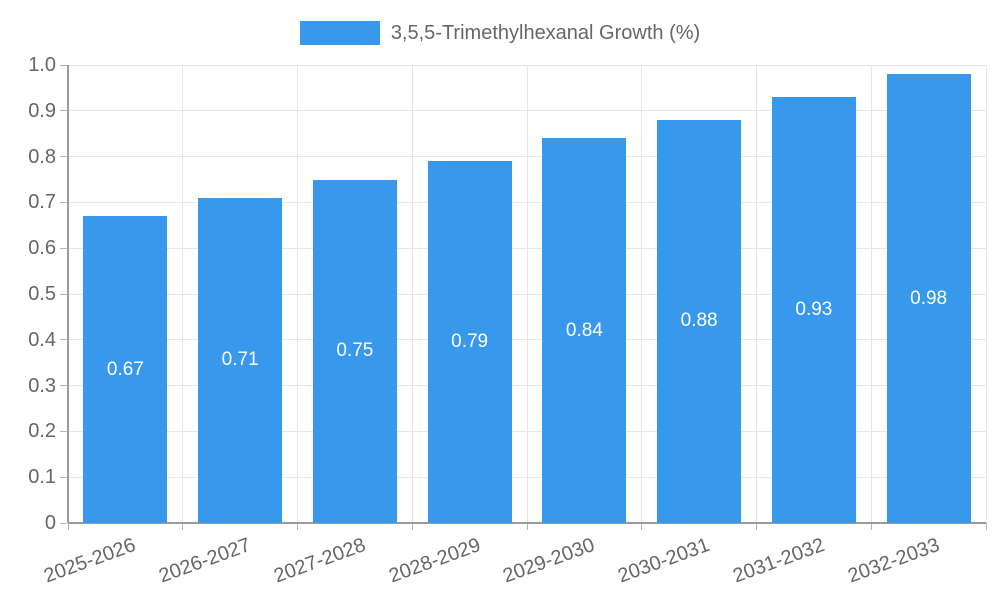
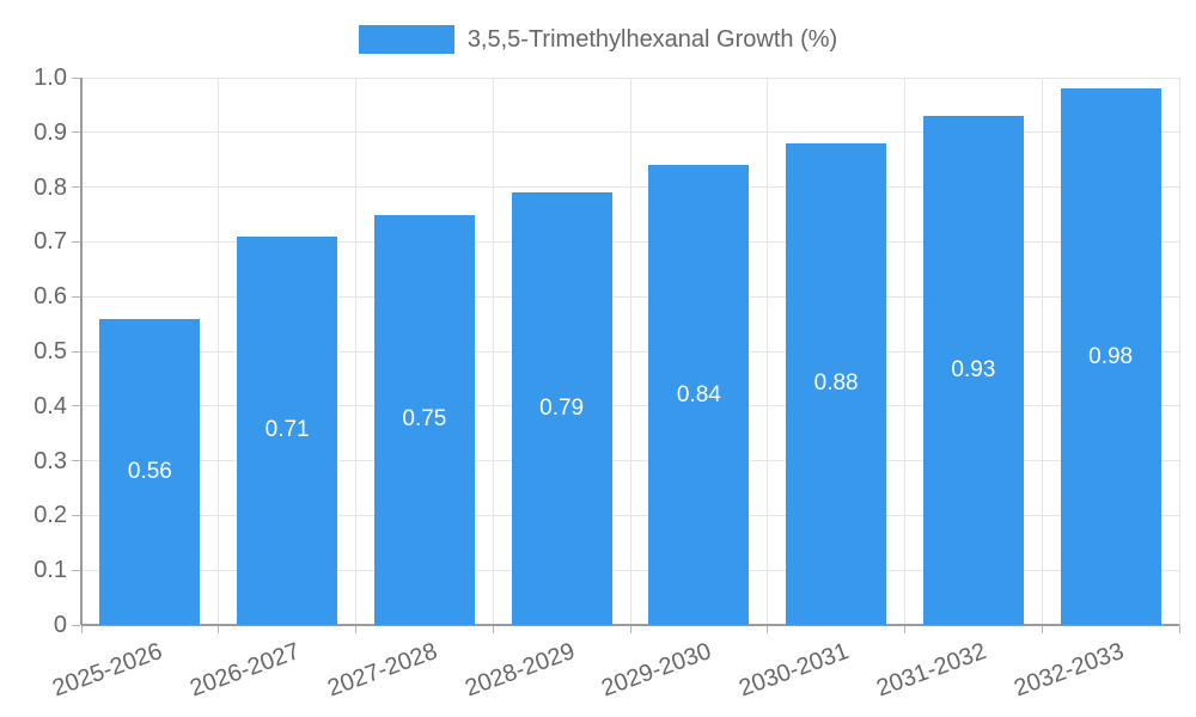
2025-2026: 0.67 -> 0.56
